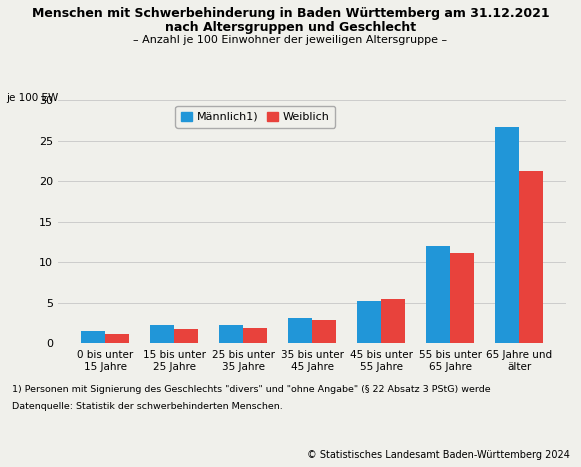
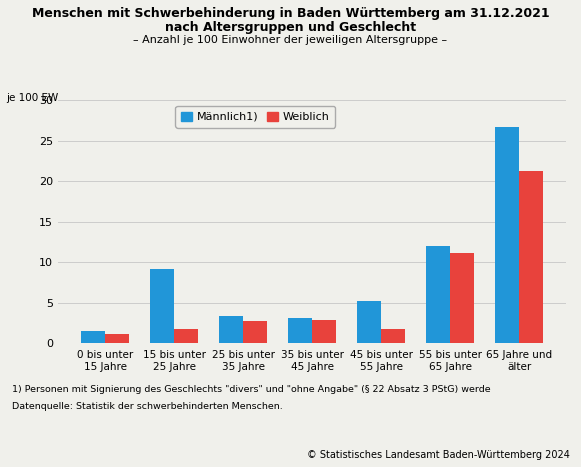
Männlich1)/15 bis unter 25 Jahre: 2.2 -> 9.2
Männlich1)/25 bis unter 35 Jahre: 2.2 -> 3.4
Weiblich/25 bis unter 35 Jahre: 1.9 -> 2.8
Weiblich/45 bis unter 55 Jahre: 5.5 -> 1.8
